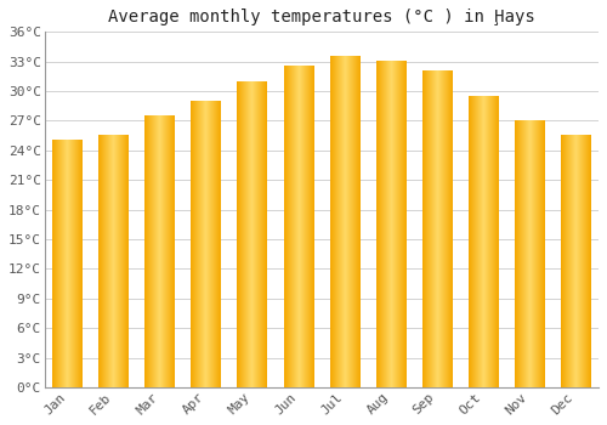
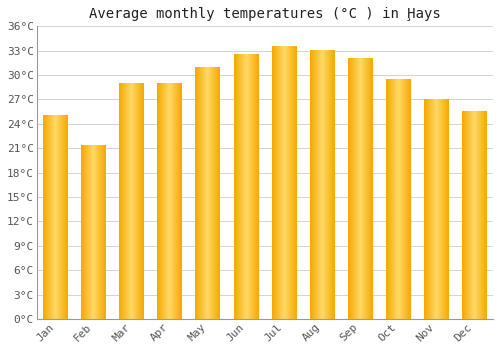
Feb: 25.5°C -> 21.4°C
Mar: 27.5°C -> 29.0°C
